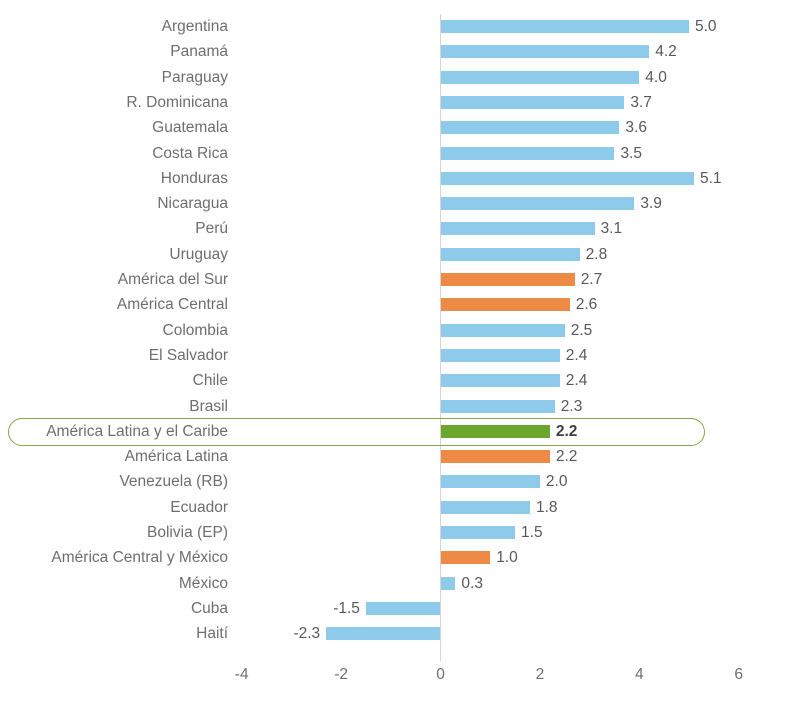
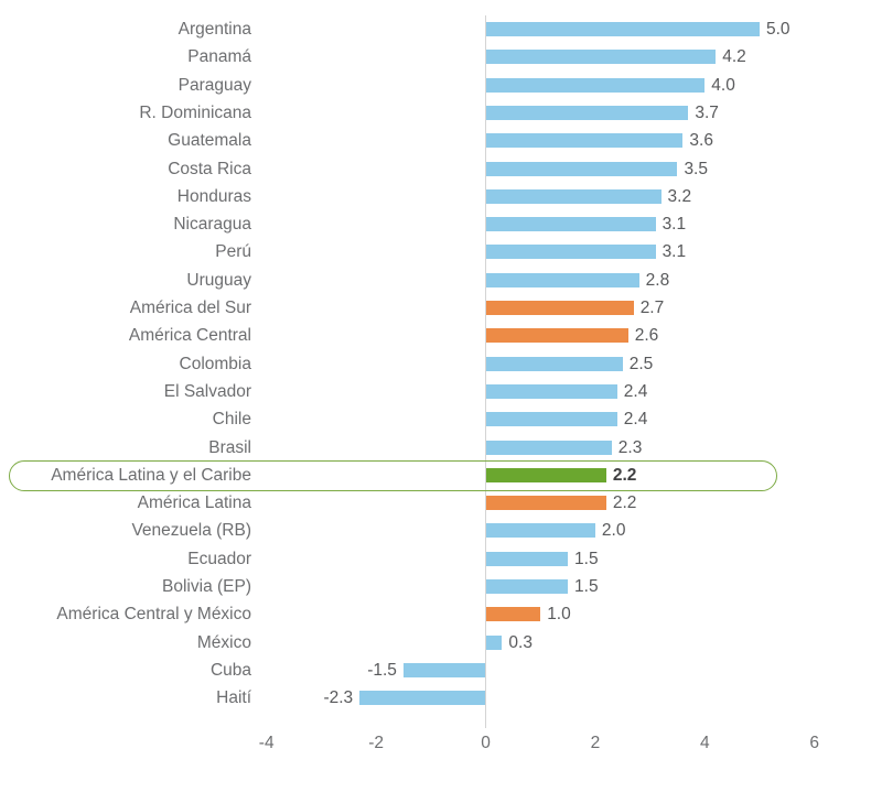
Honduras: 5.1 -> 3.2
Nicaragua: 3.9 -> 3.1
Ecuador: 1.8 -> 1.5
